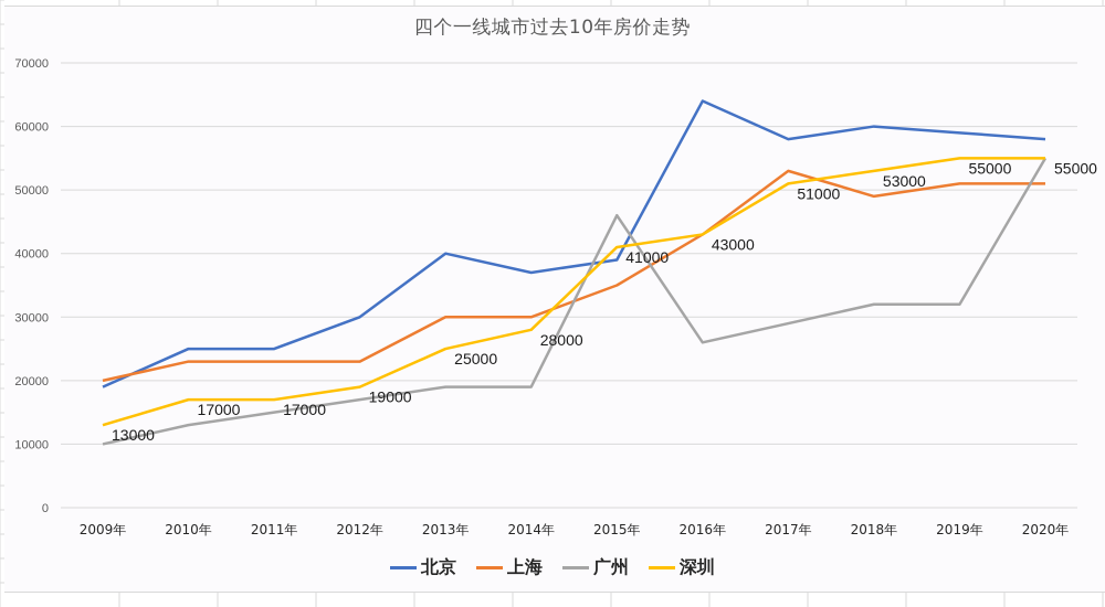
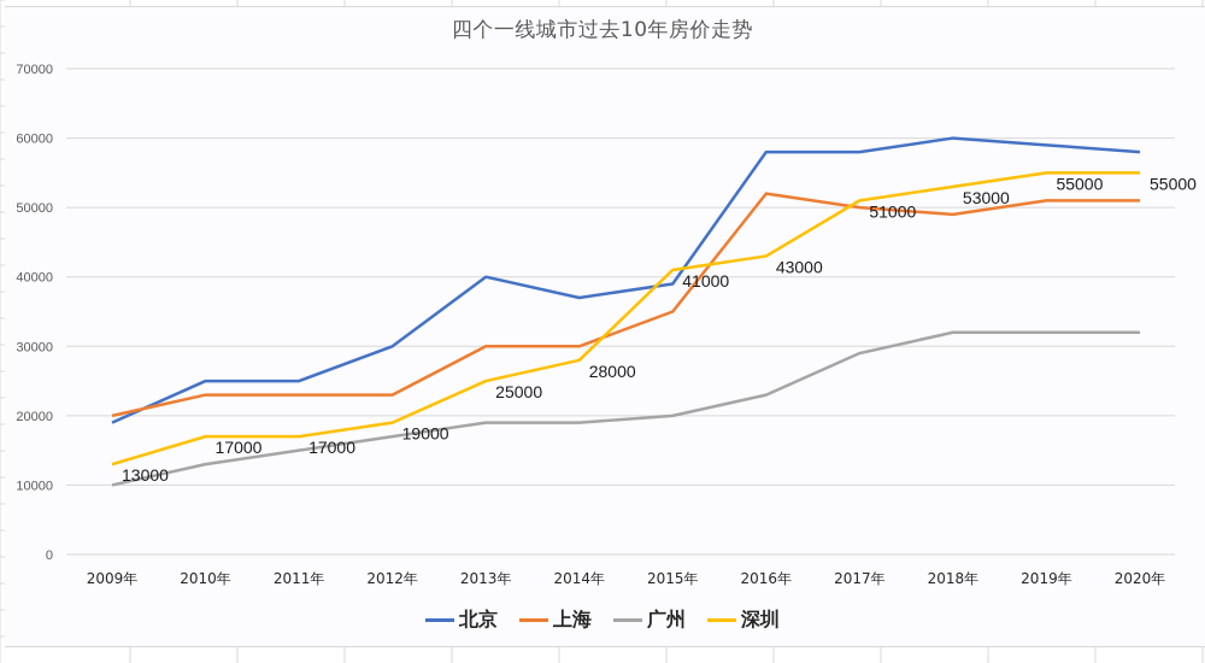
广州/2015年: 46000 -> 20000
北京/2016年: 64000 -> 58000
上海/2016年: 43000 -> 52000
广州/2016年: 26000 -> 23000
上海/2017年: 53000 -> 50000
广州/2020年: 55000 -> 32000
